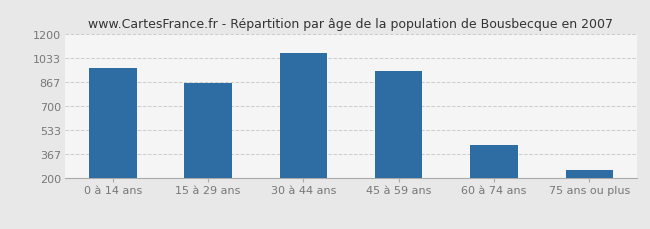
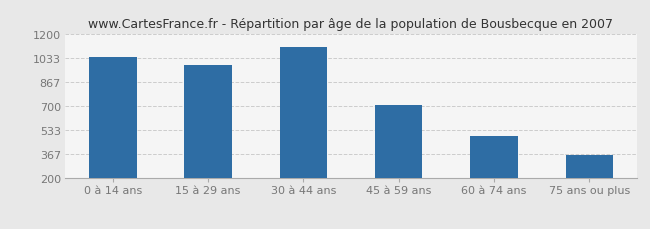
0 à 14 ans: 960 -> 1040
15 à 29 ans: 860 -> 980
30 à 44 ans: 1070 -> 1110
45 à 59 ans: 940 -> 710
60 à 74 ans: 430 -> 490
75 ans ou plus: 260 -> 360
